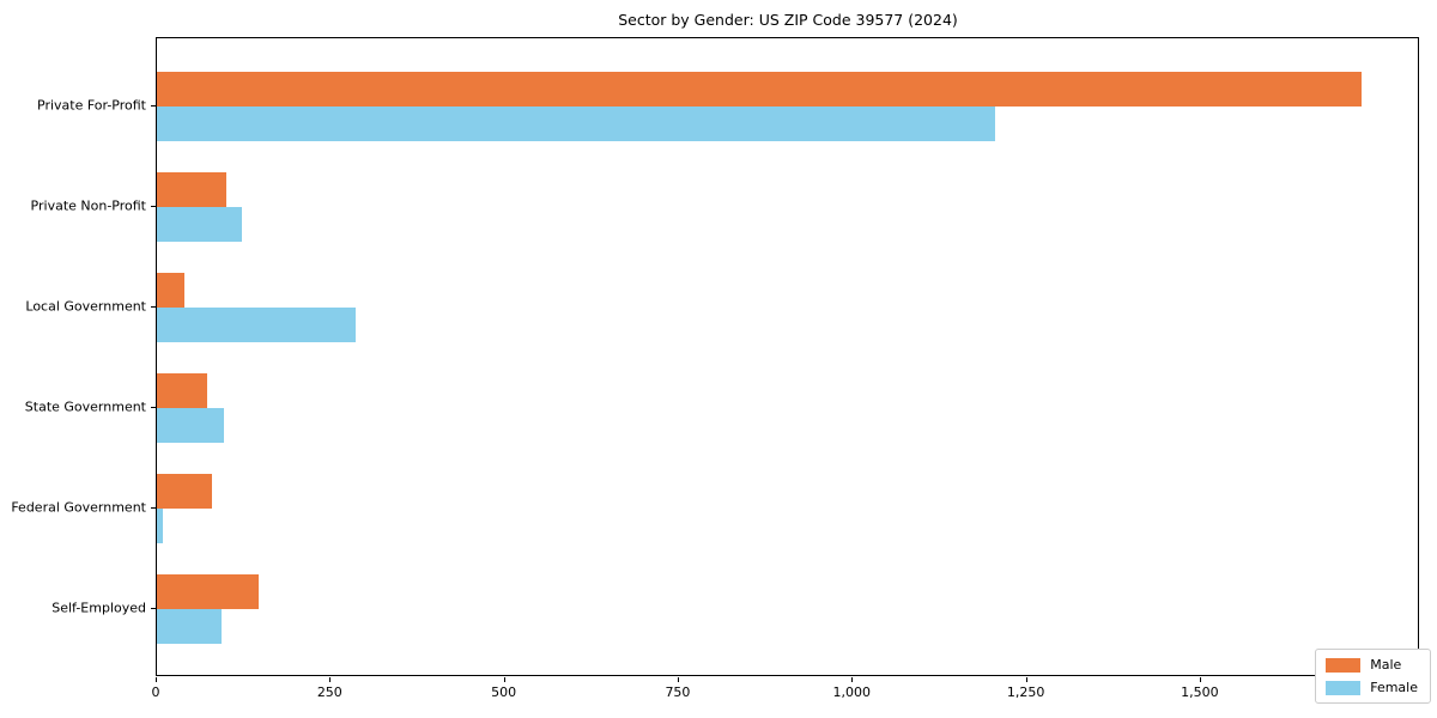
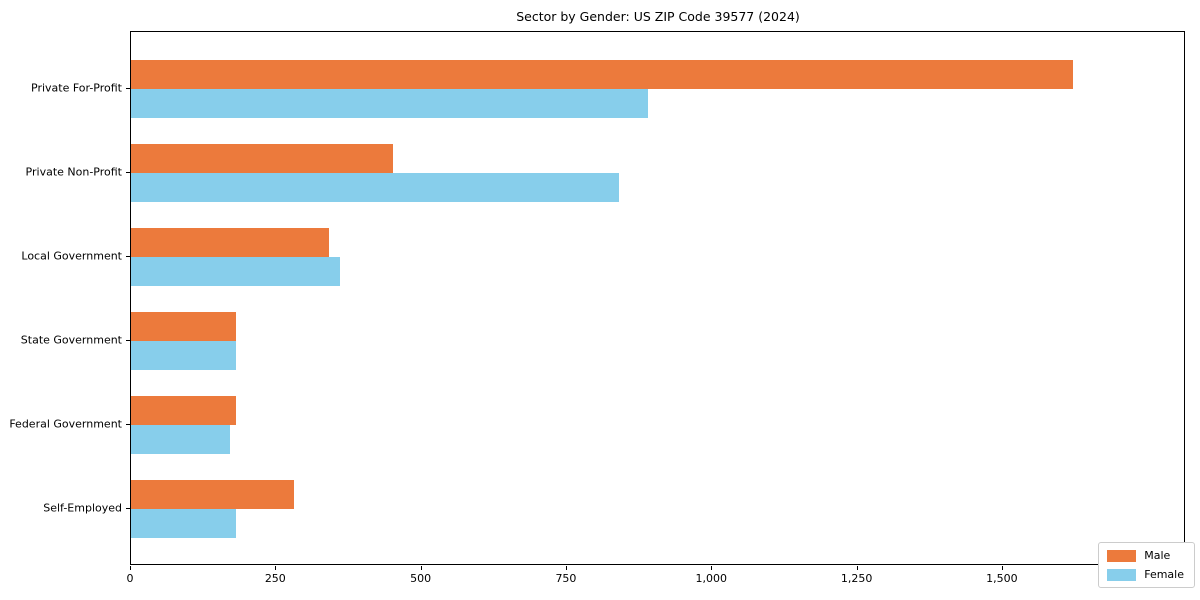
Male/Private For-Profit: 1730 -> 1620
Female/Private For-Profit: 1200 -> 890
Male/Private Non-Profit: 100 -> 450
Female/Private Non-Profit: 120 -> 840
Male/Local Government: 40 -> 340
Female/Local Government: 290 -> 360
Male/State Government: 70 -> 180
Female/State Government: 100 -> 180
Male/Federal Government: 80 -> 180
Female/Federal Government: 10 -> 170
Male/Self-Employed: 150 -> 280
Female/Self-Employed: 90 -> 180
